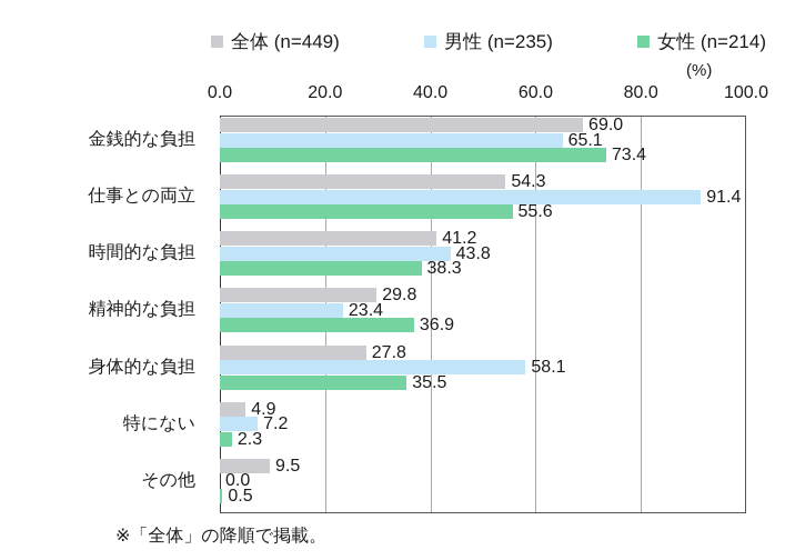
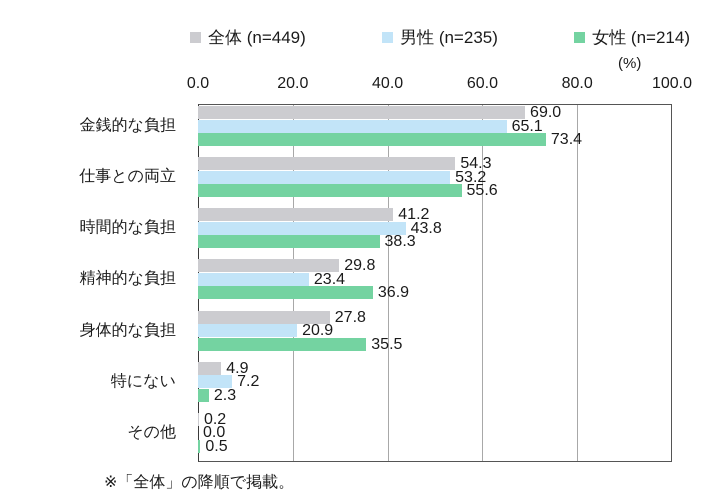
男性 (n=235)/仕事との両立: 91.4 -> 53.2
男性 (n=235)/身体的な負担: 58.1 -> 20.9
全体 (n=449)/その他: 9.5 -> 0.2
